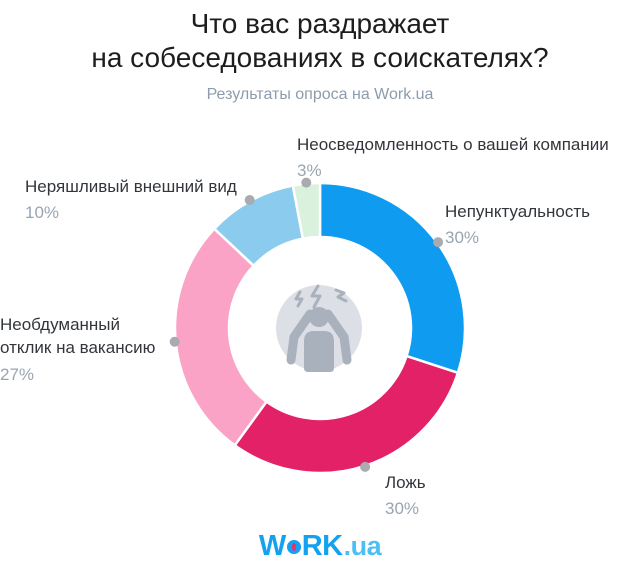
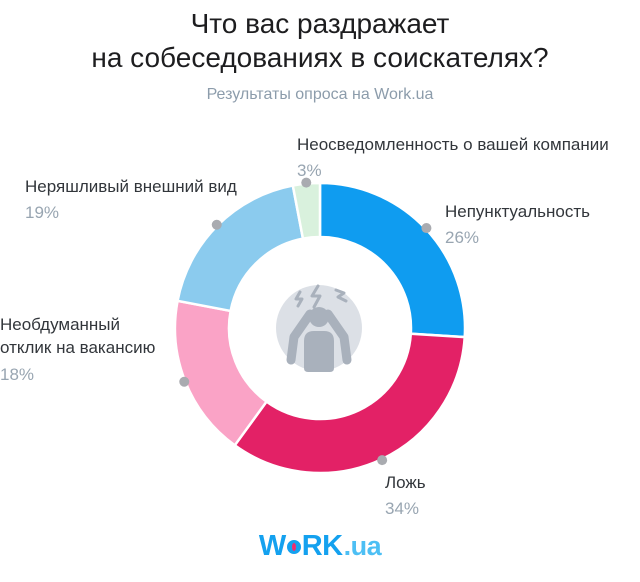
Непунктуальность: 30% -> 26%
Ложь: 30% -> 34%
Необдуманный отклик на вакансию: 27% -> 18%
Неряшливый внешний вид: 10% -> 19%
